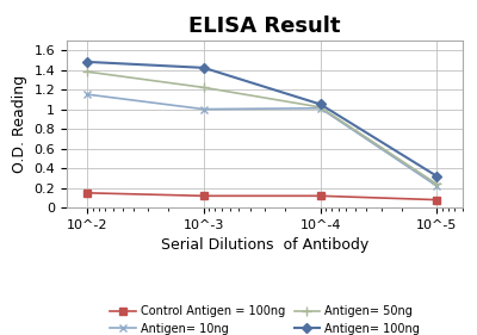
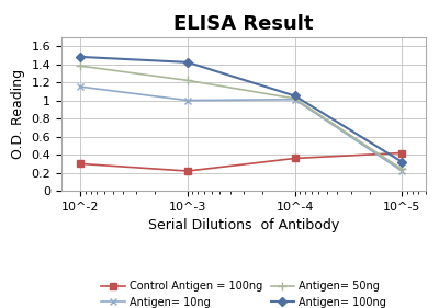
Control Antigen = 100ng/10^-2: 0.15 -> 0.30
Control Antigen = 100ng/10^-3: 0.12 -> 0.22
Control Antigen = 100ng/10^-4: 0.12 -> 0.36
Control Antigen = 100ng/10^-5: 0.08 -> 0.42
